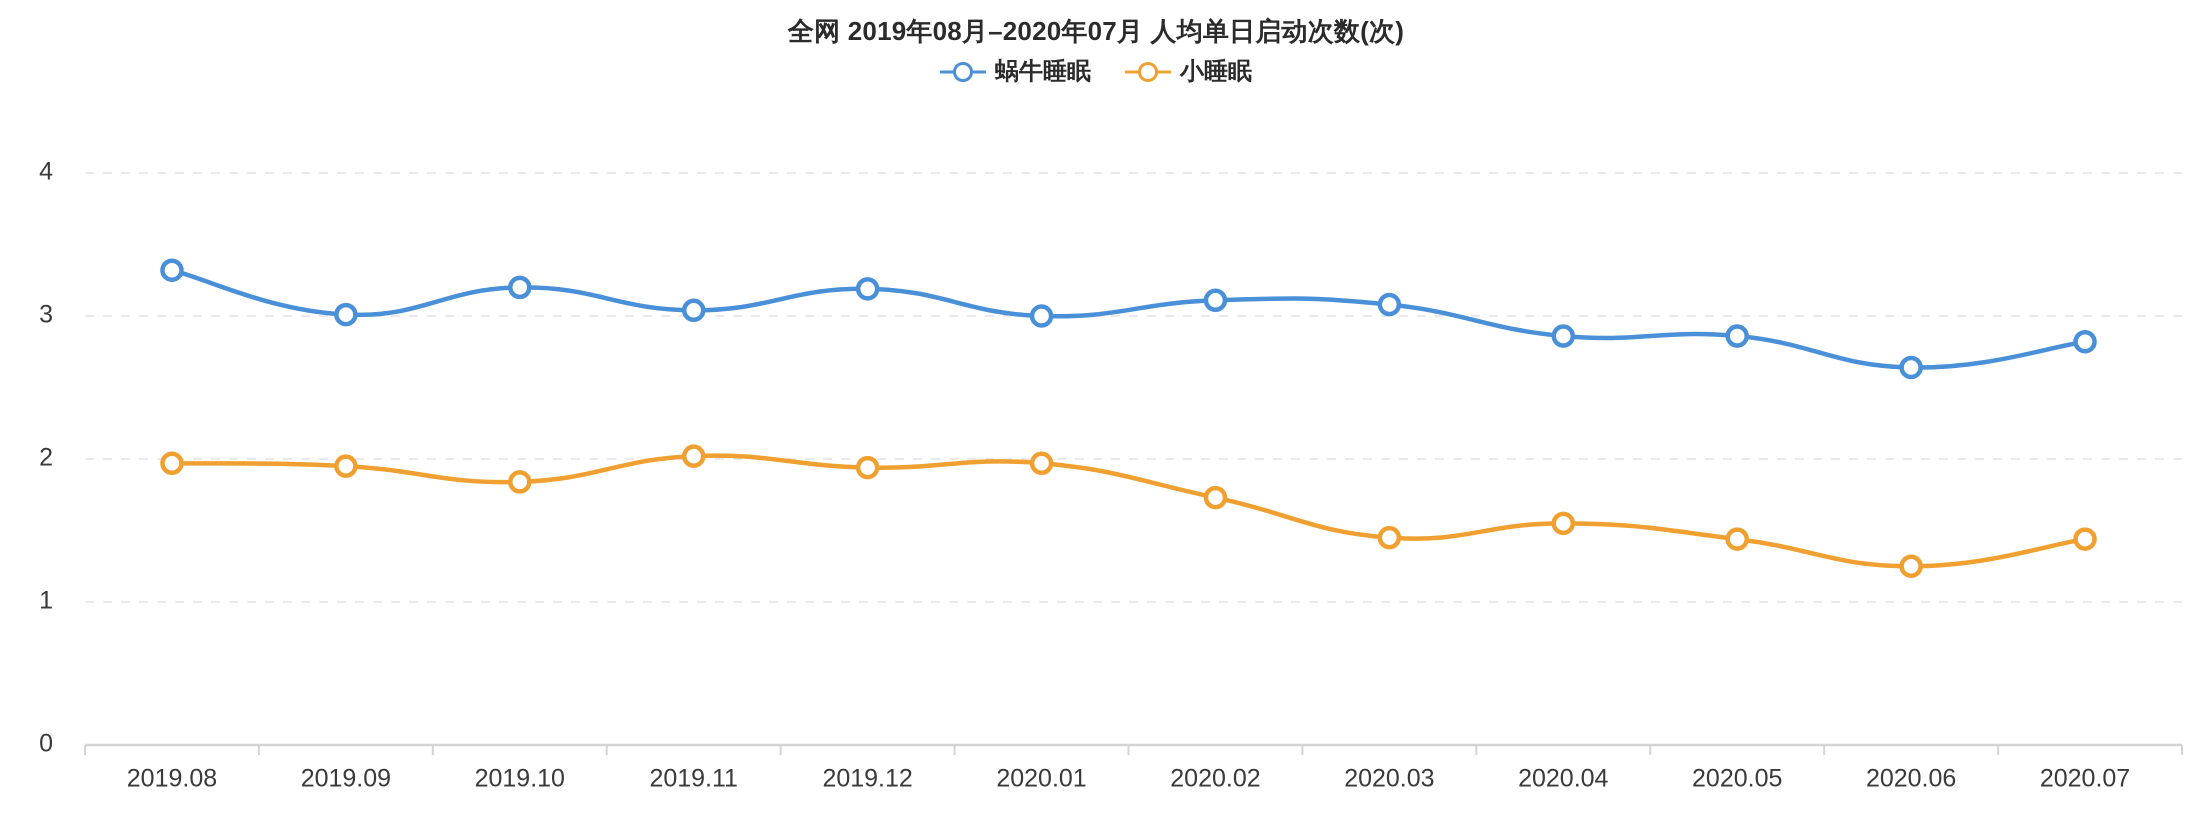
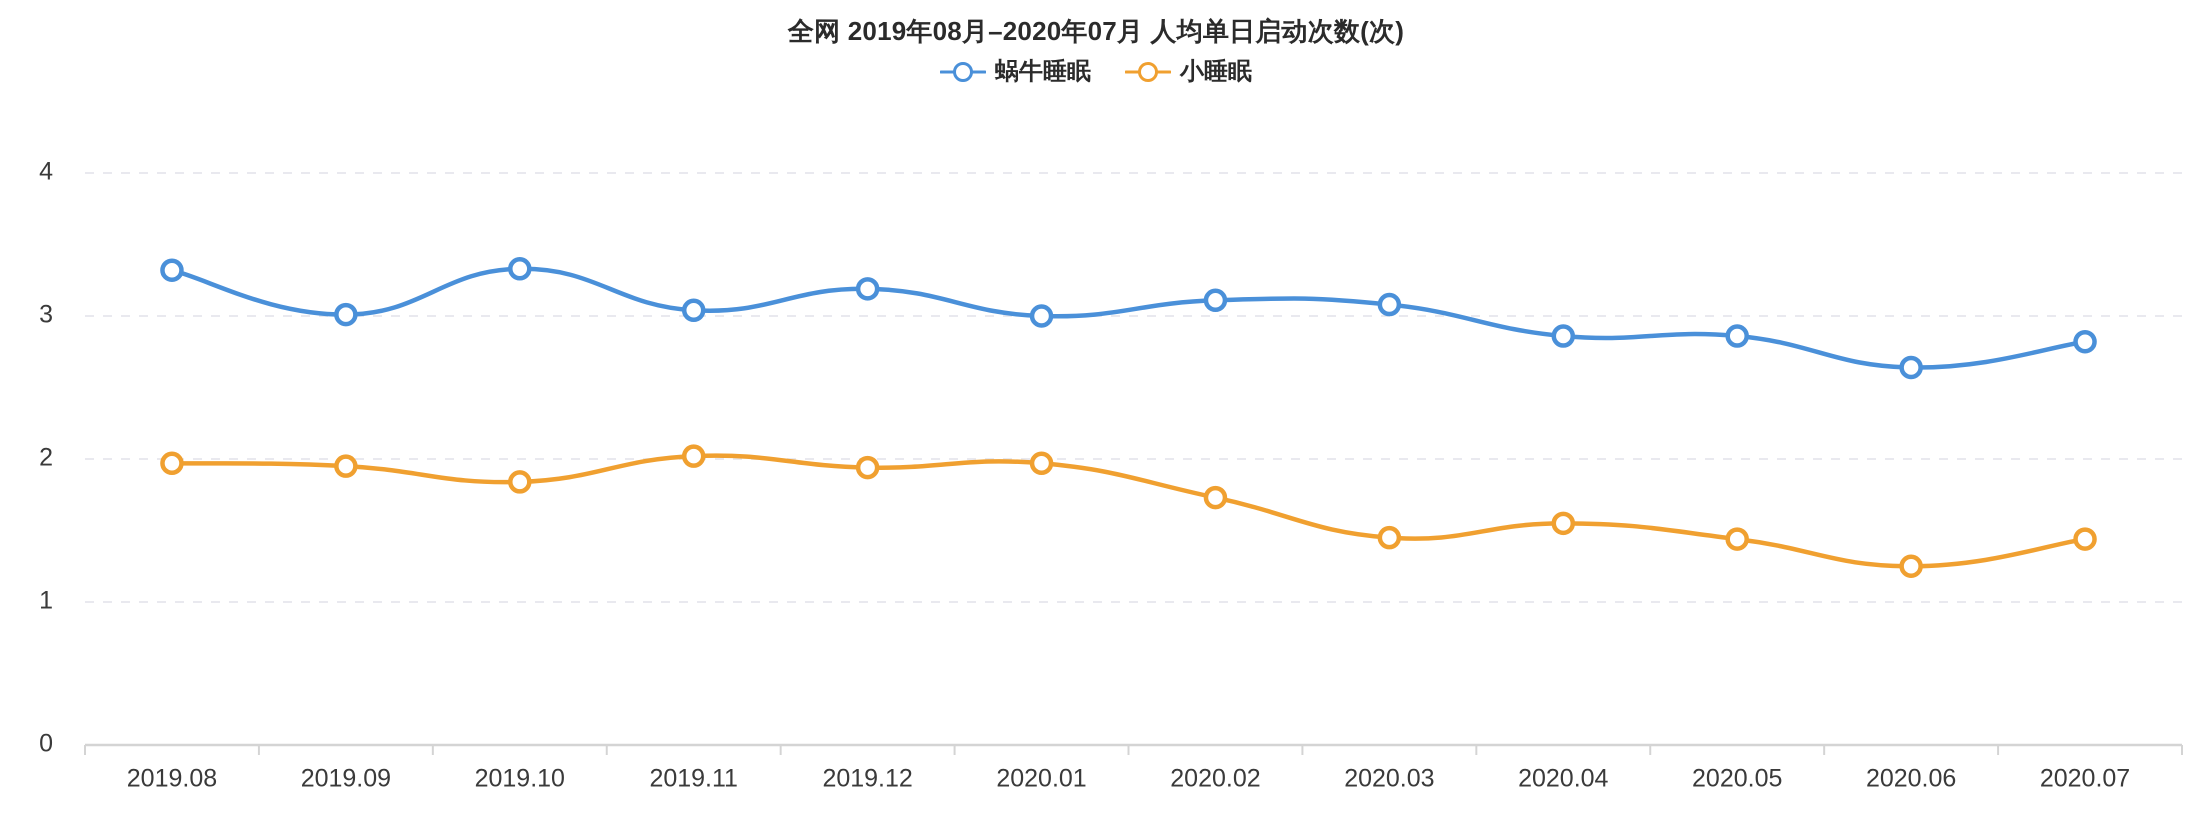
蜗牛睡眠/2019.10: 3.20 -> 3.33
